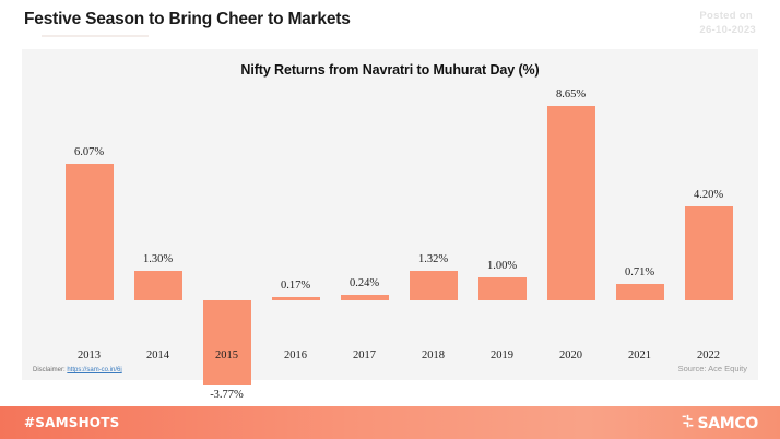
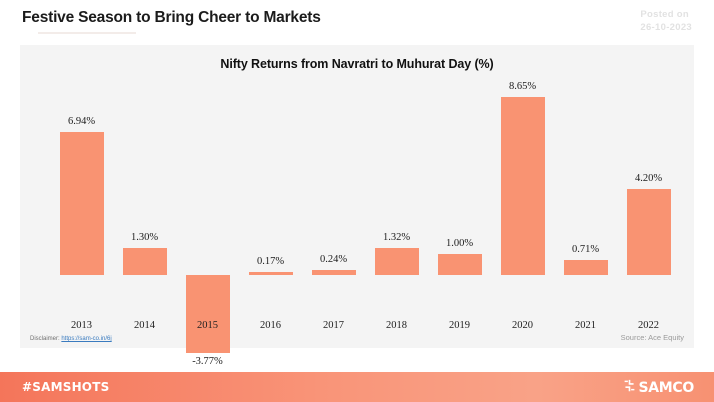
2013: 6.07% -> 6.94%
